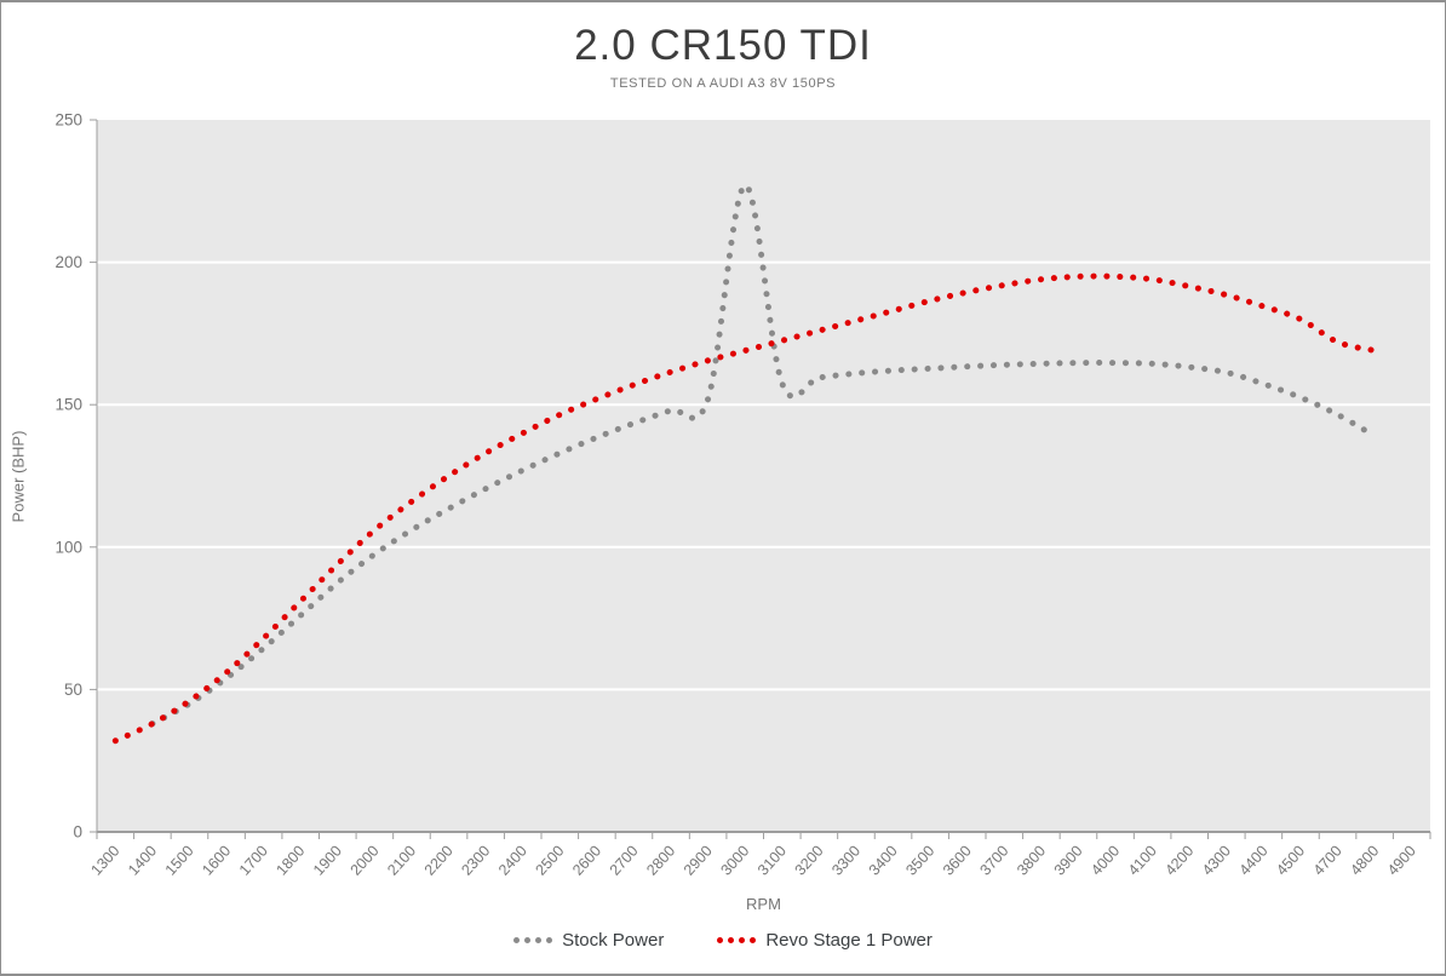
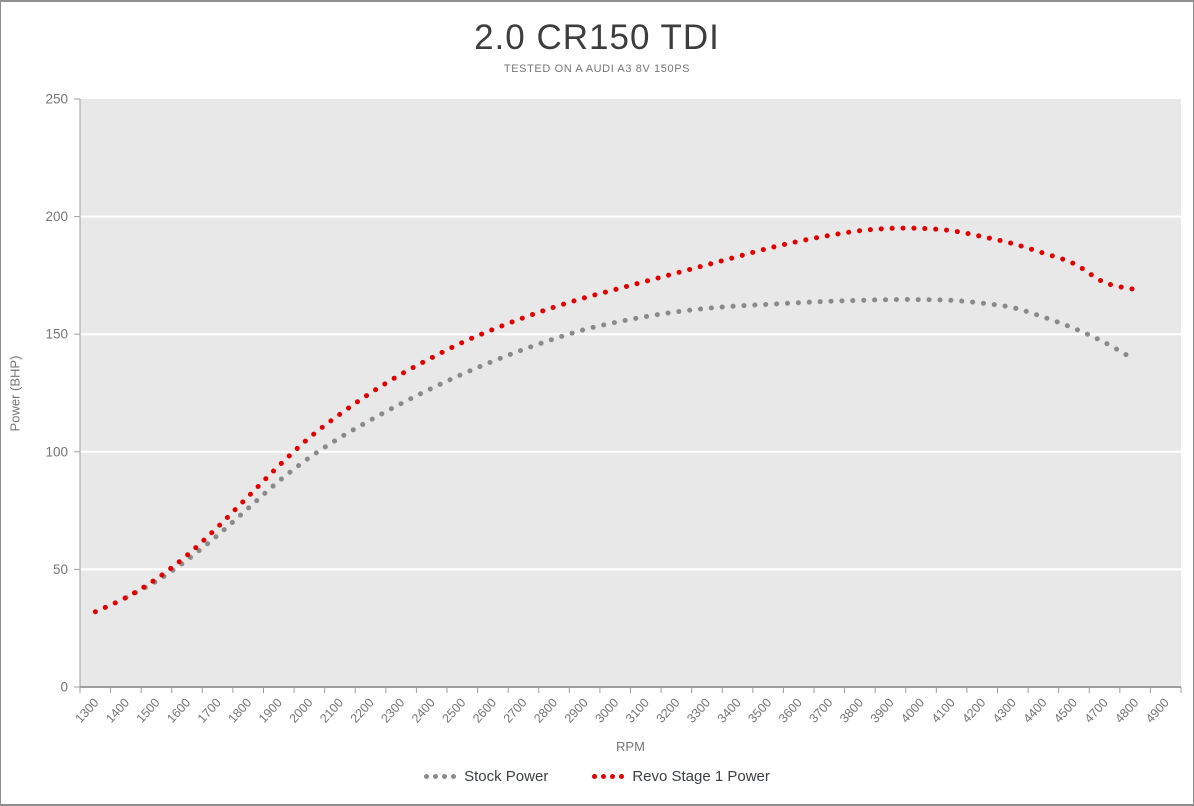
Stock Power/3000: 227 -> 155
